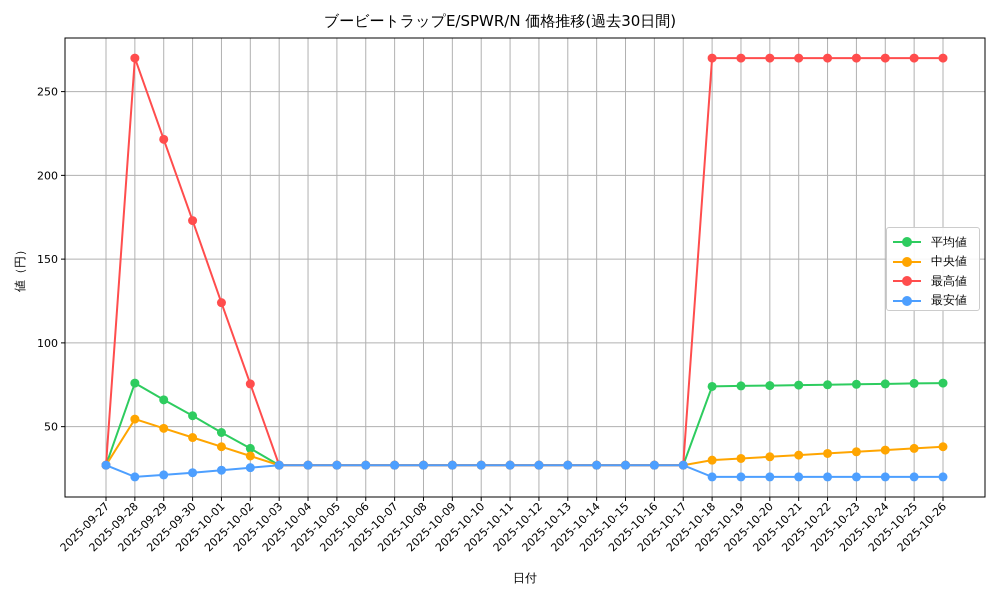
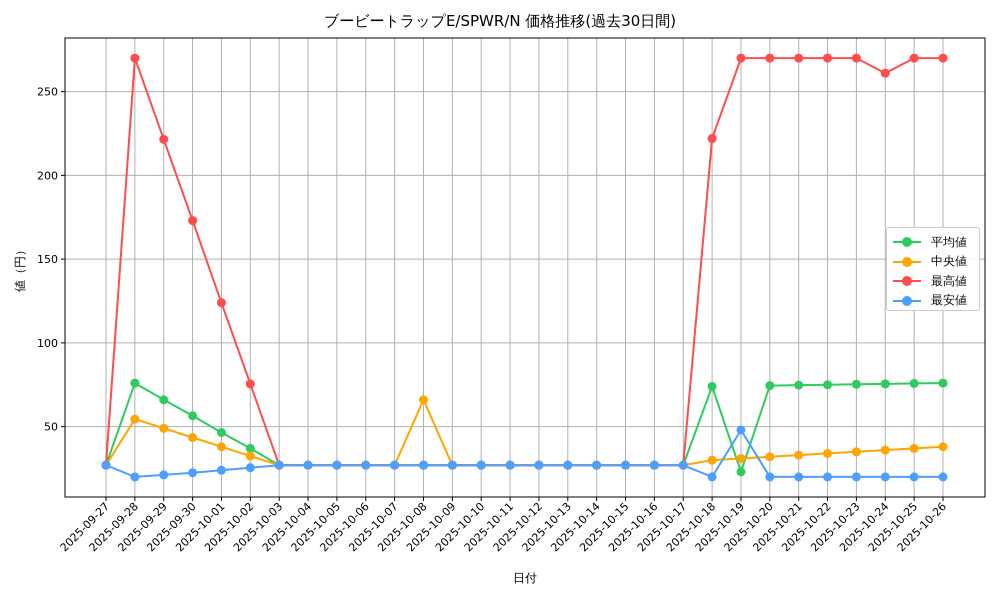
中央値/2025-10-08: 27 -> 66
最高値/2025-10-18: 270 -> 222
平均値/2025-10-19: 74 -> 23
最安値/2025-10-19: 20 -> 48
最高値/2025-10-24: 270 -> 261
